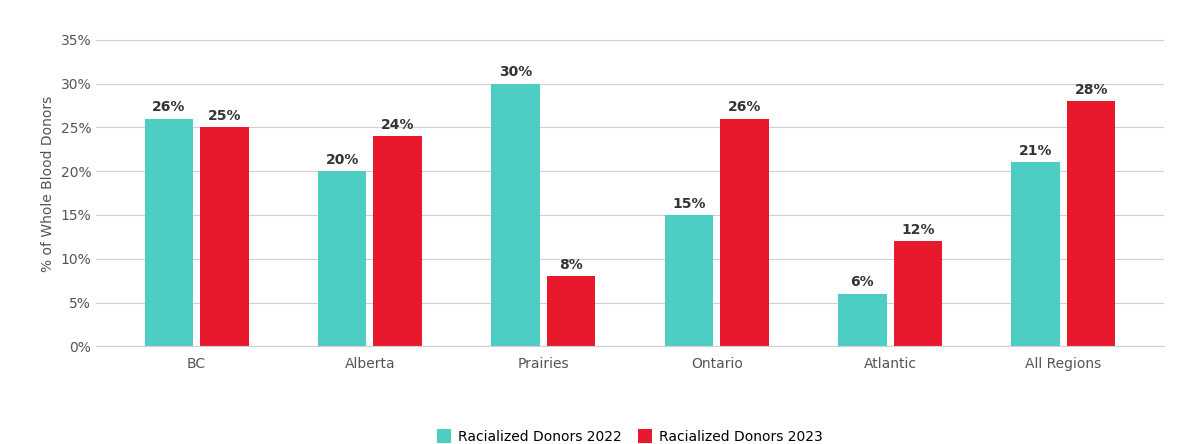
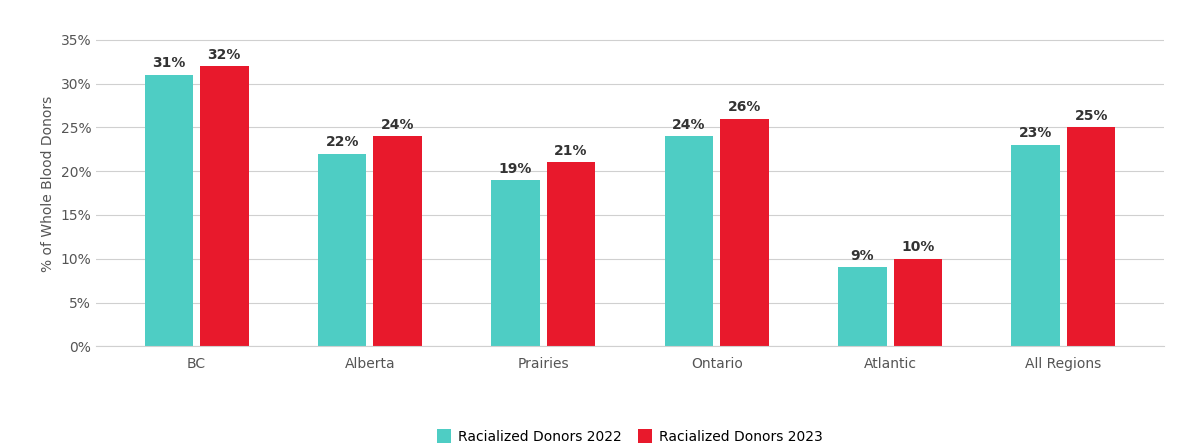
Racialized Donors 2022/BC: 26% -> 31%
Racialized Donors 2023/BC: 25% -> 32%
Racialized Donors 2022/Alberta: 20% -> 22%
Racialized Donors 2022/Prairies: 30% -> 19%
Racialized Donors 2023/Prairies: 8% -> 21%
Racialized Donors 2022/Ontario: 15% -> 24%
Racialized Donors 2022/Atlantic: 6% -> 9%
Racialized Donors 2023/Atlantic: 12% -> 10%
Racialized Donors 2022/All Regions: 21% -> 23%
Racialized Donors 2023/All Regions: 28% -> 25%
